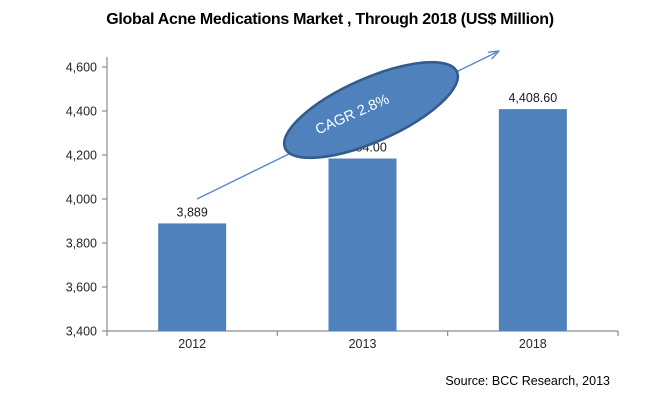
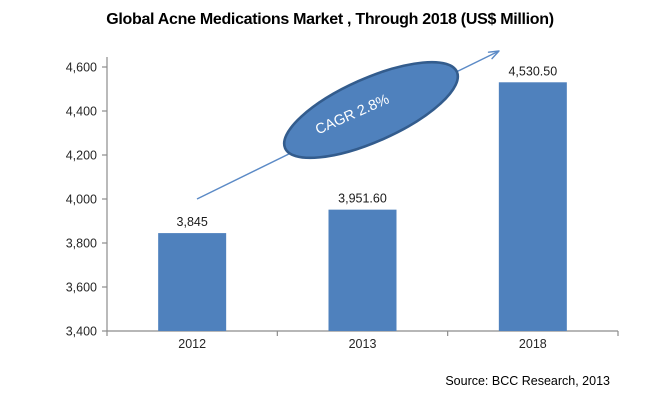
2012: 3,889 -> 3,845
2013: 4,184.00 -> 3,951.60
2018: 4,408.60 -> 4,530.50
